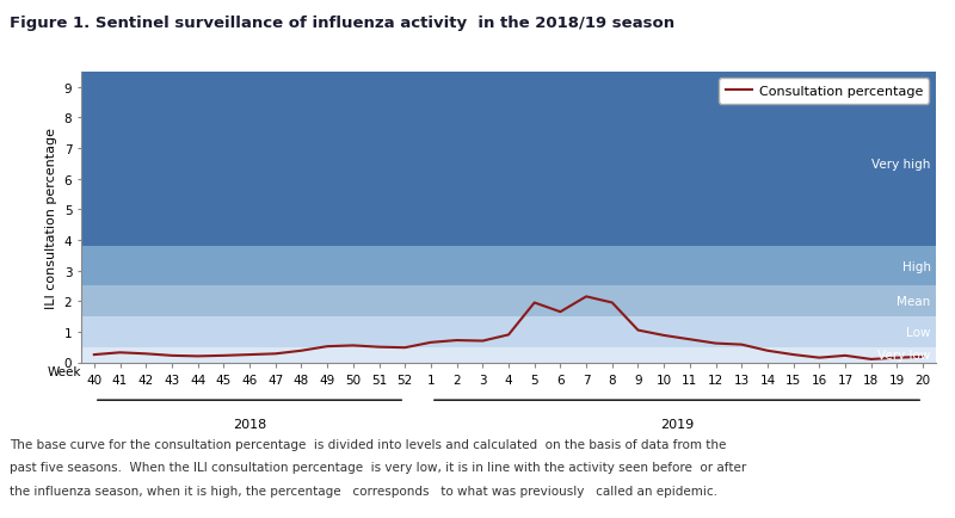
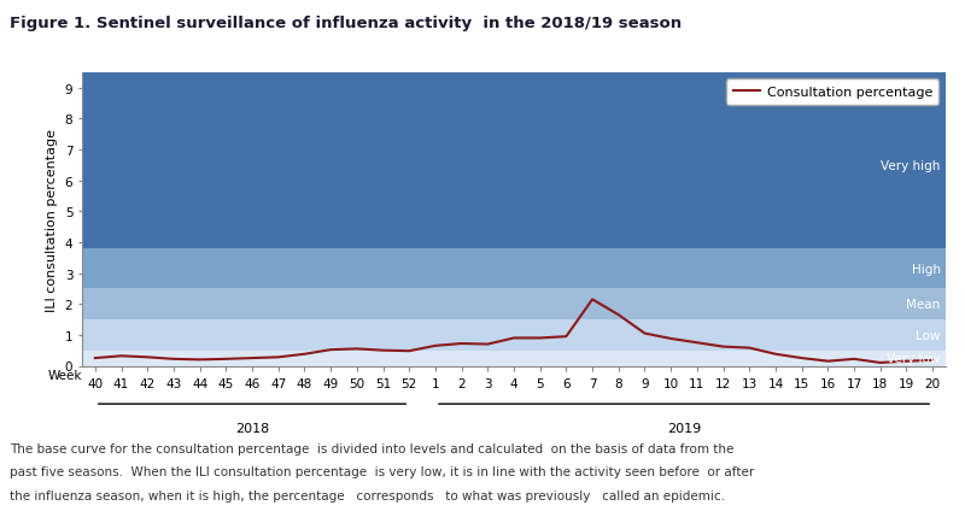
5: 1.95 -> 0.90
6: 1.65 -> 0.95
8: 1.95 -> 1.65
